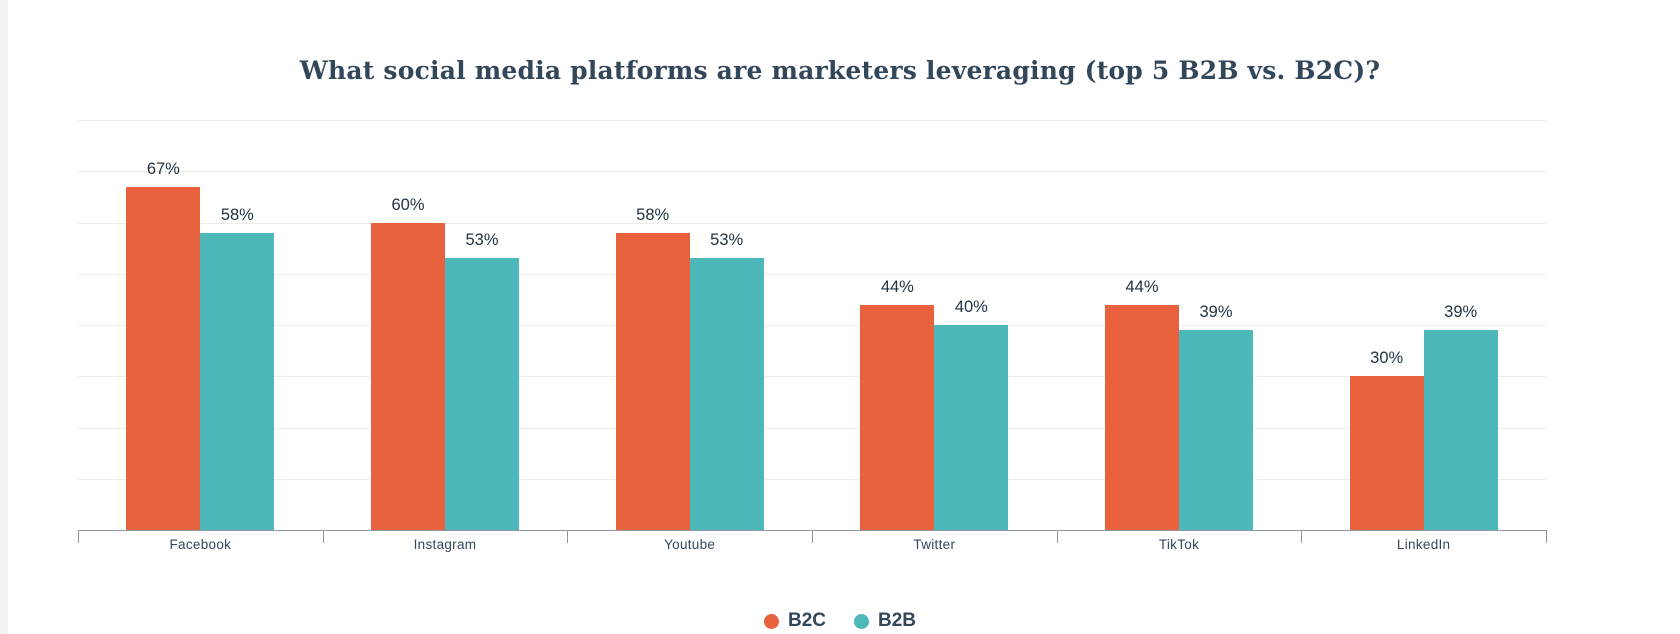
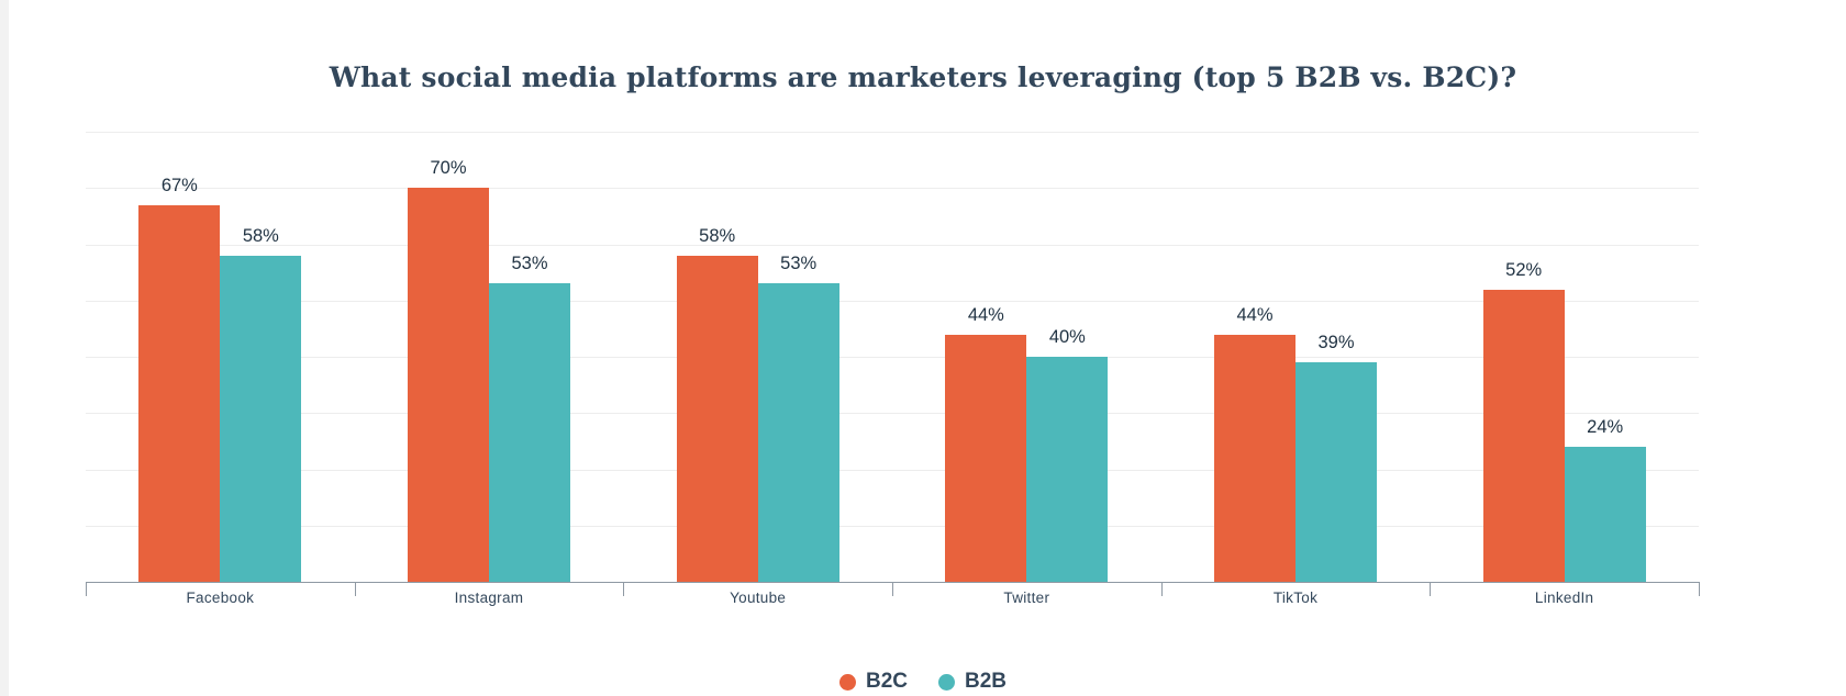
B2C/Instagram: 60% -> 70%
B2C/LinkedIn: 30% -> 52%
B2B/LinkedIn: 39% -> 24%
